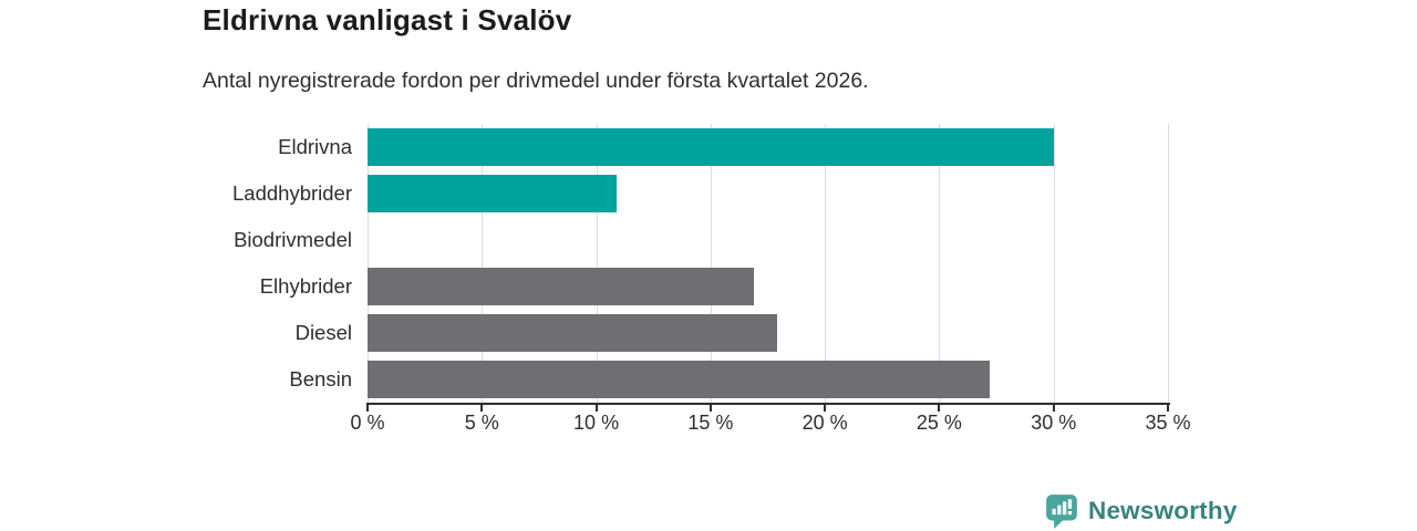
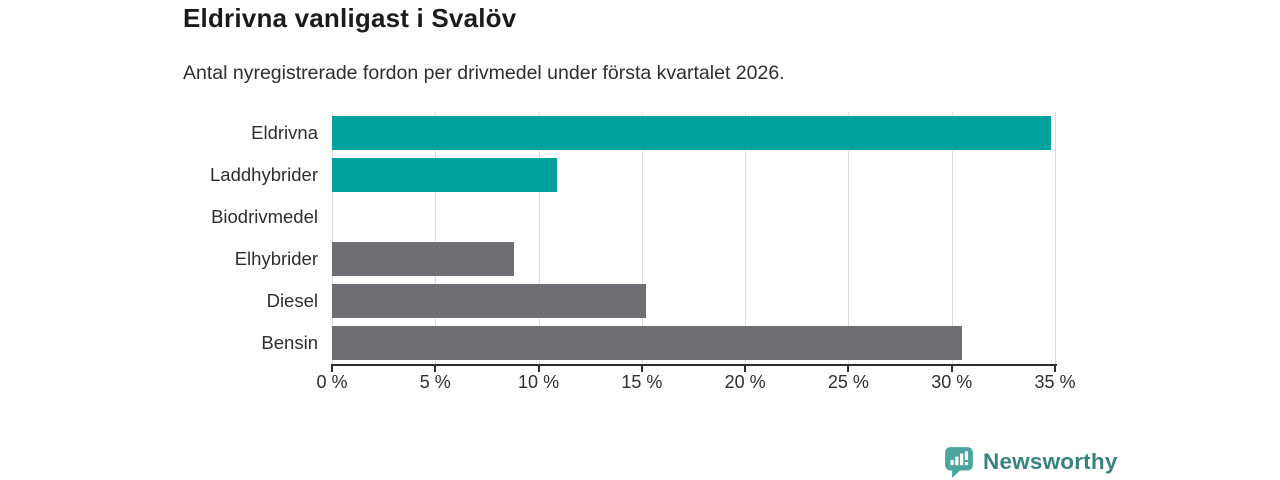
Eldrivna: 30.0% -> 34.8%
Elhybrider: 16.9% -> 8.8%
Diesel: 17.9% -> 15.2%
Bensin: 27.2% -> 30.5%
